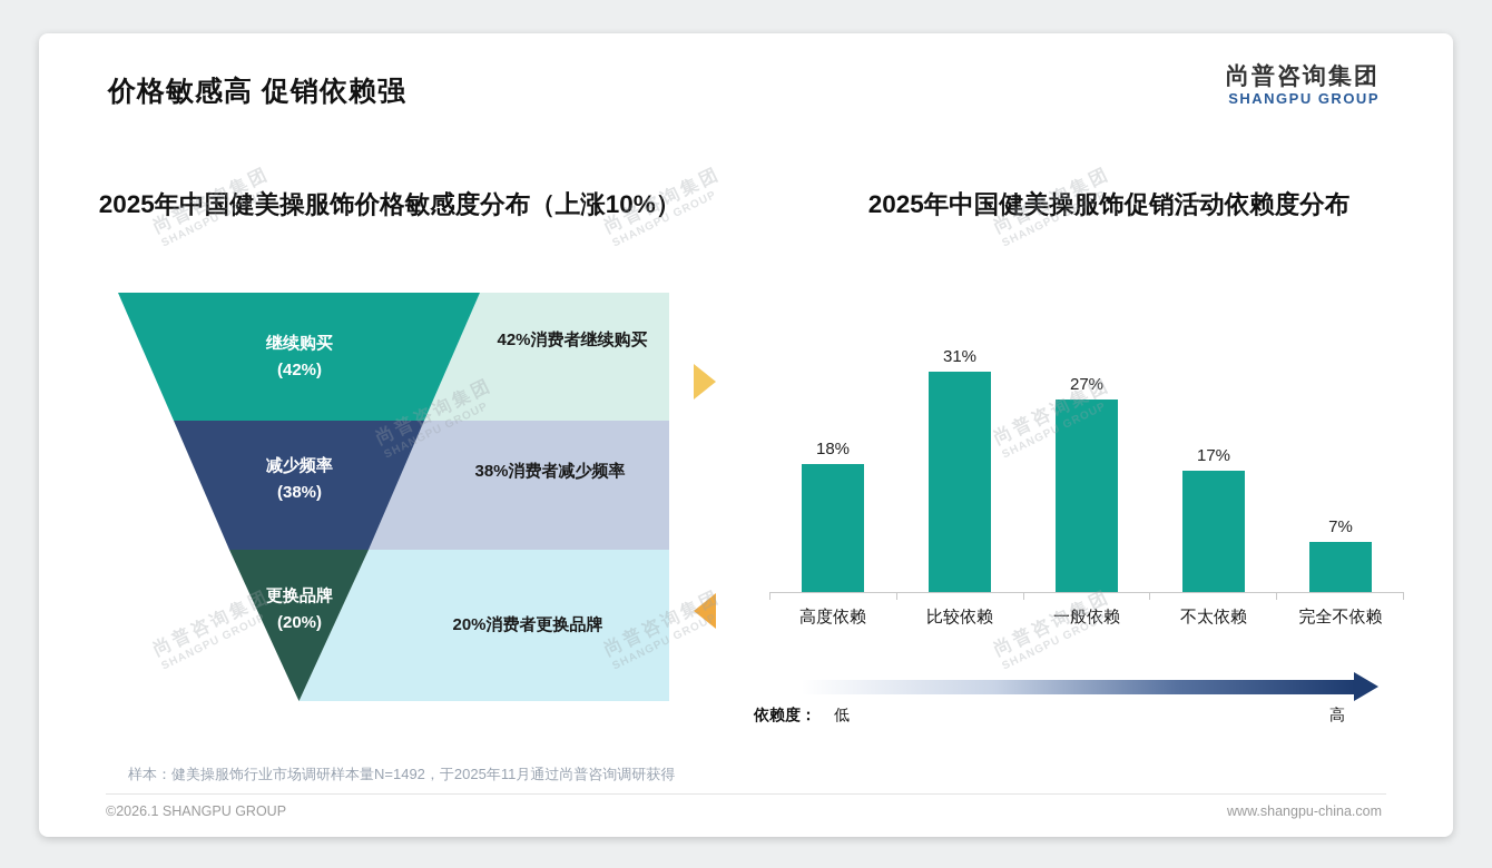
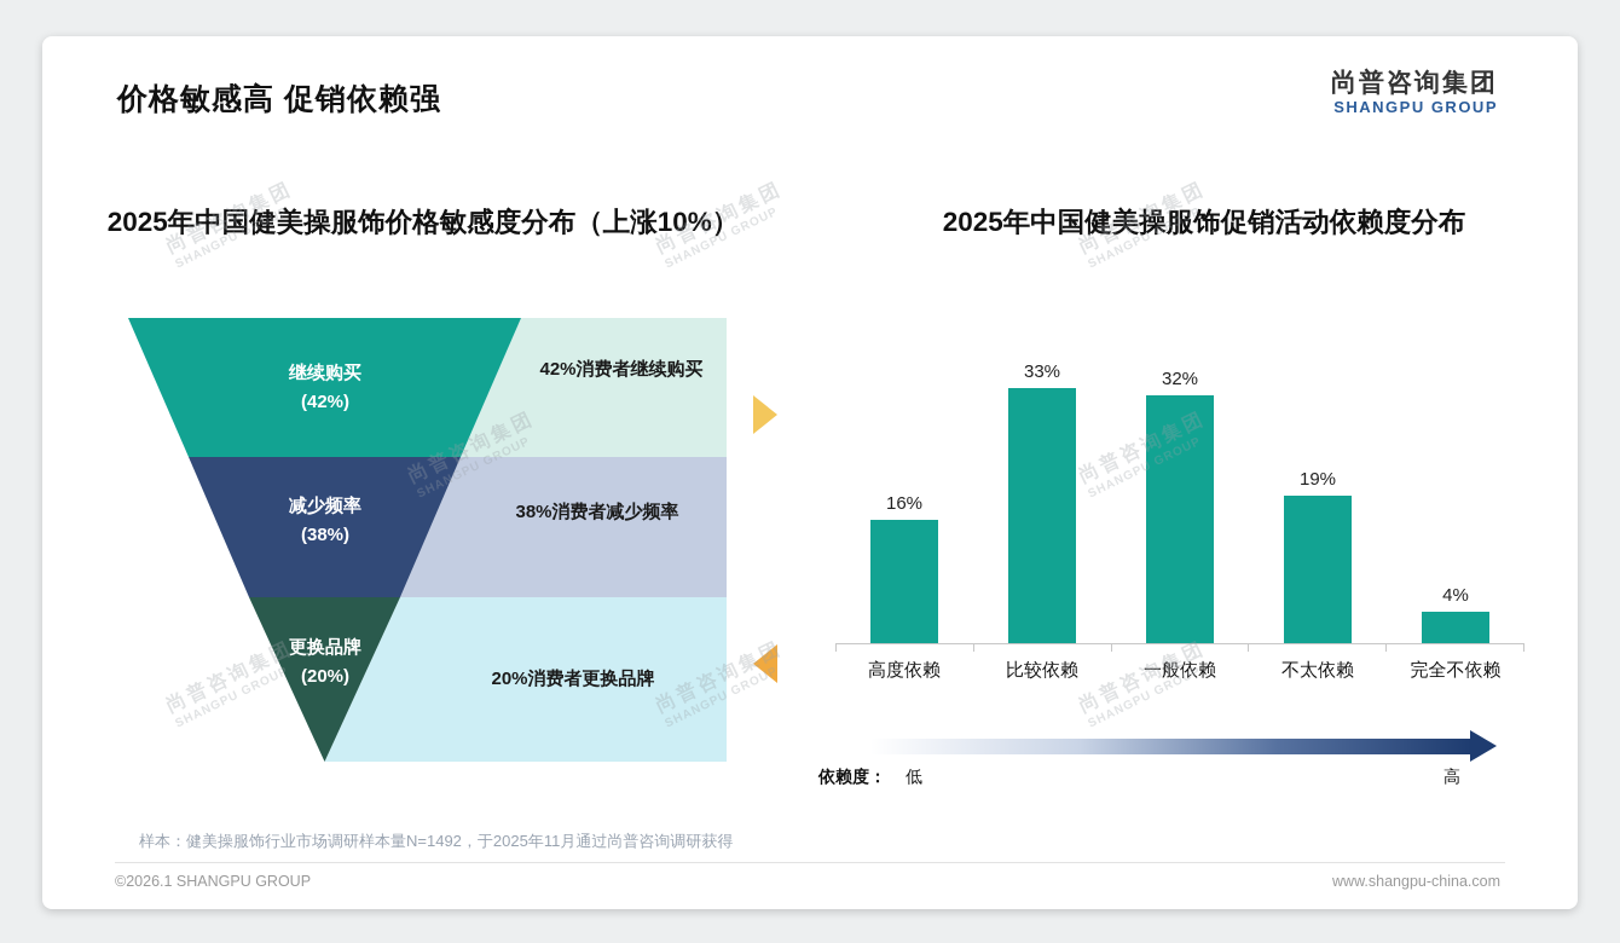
2025年中国健美操服饰促销活动依赖度分布/高度依赖: 18% -> 16%
2025年中国健美操服饰促销活动依赖度分布/比较依赖: 31% -> 33%
2025年中国健美操服饰促销活动依赖度分布/一般依赖: 27% -> 32%
2025年中国健美操服饰促销活动依赖度分布/不太依赖: 17% -> 19%
2025年中国健美操服饰促销活动依赖度分布/完全不依赖: 7% -> 4%
